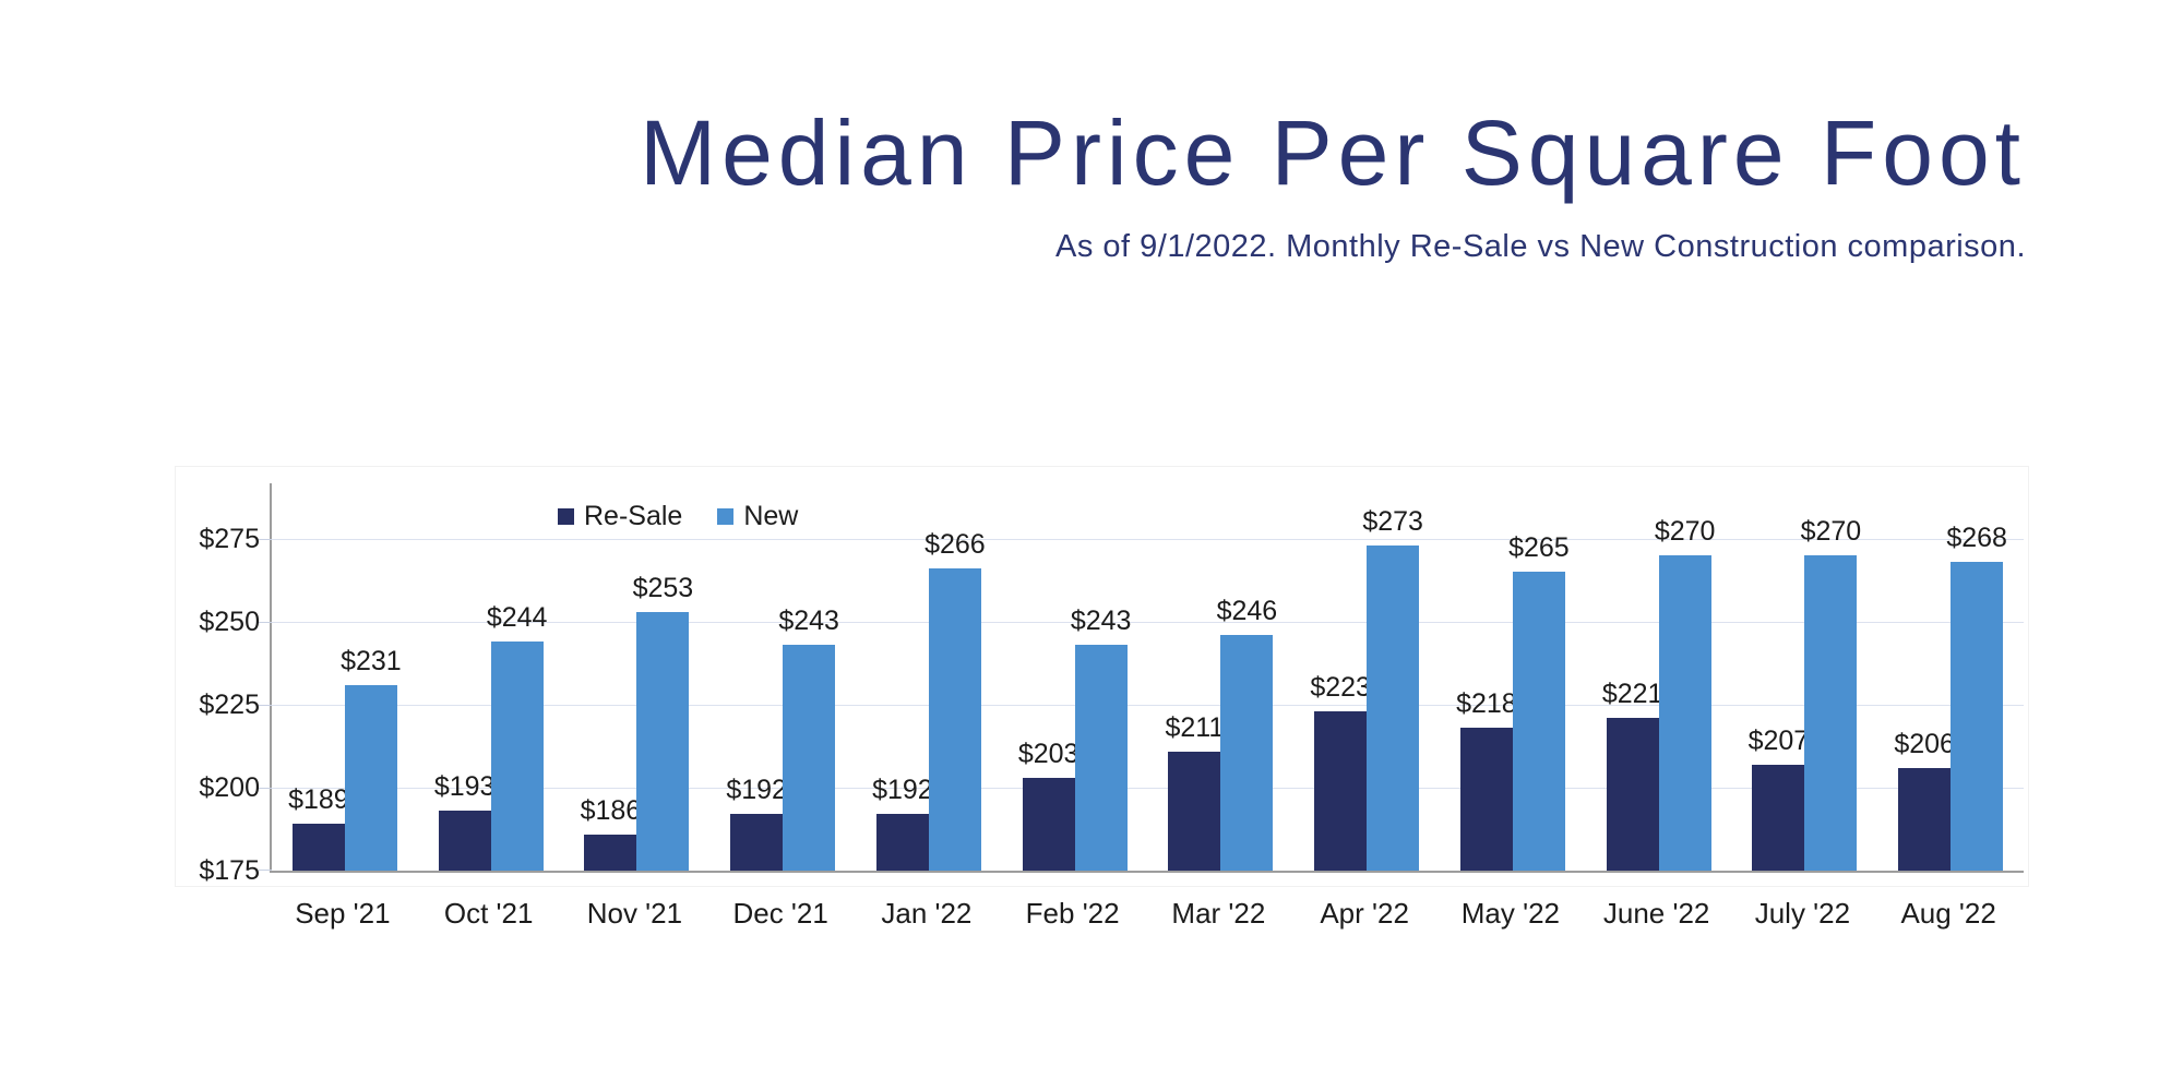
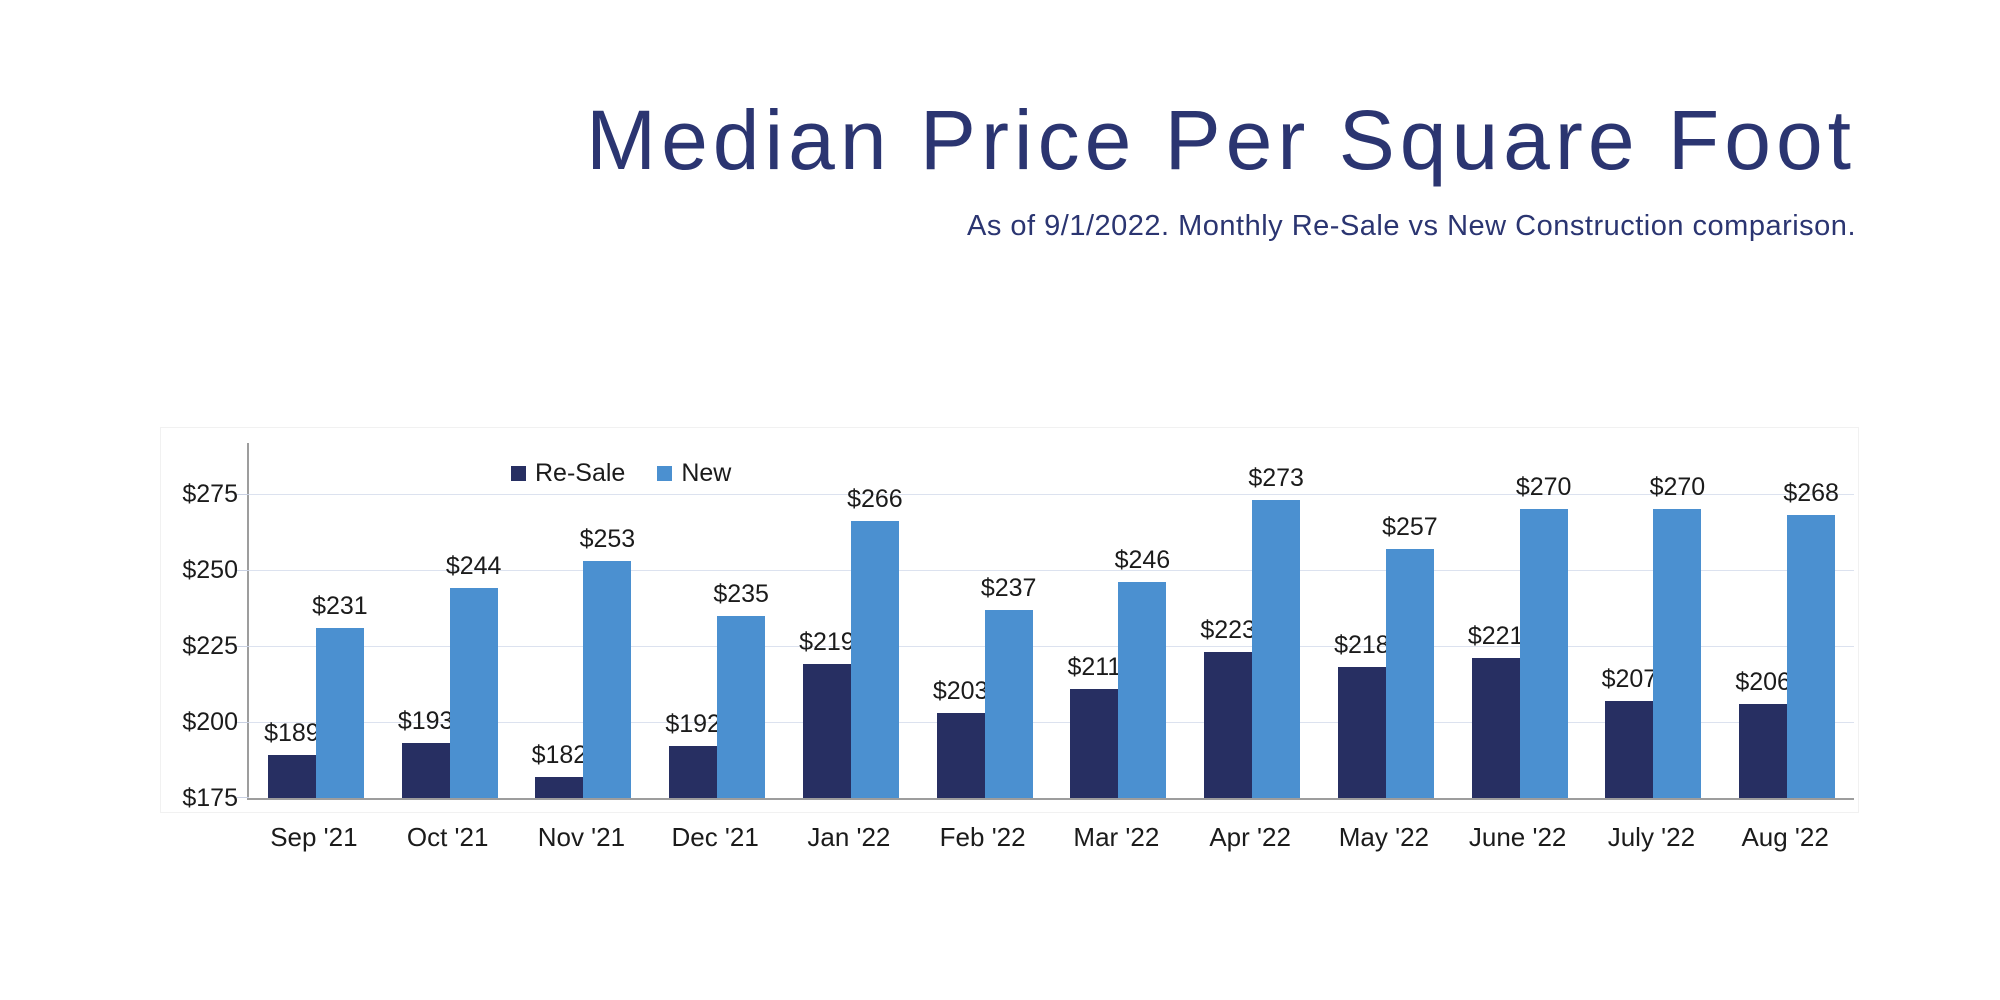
Re-Sale/Nov '21: $186 -> $182
New/Dec '21: $243 -> $235
Re-Sale/Jan '22: $192 -> $219
New/Feb '22: $243 -> $237
New/May '22: $265 -> $257
